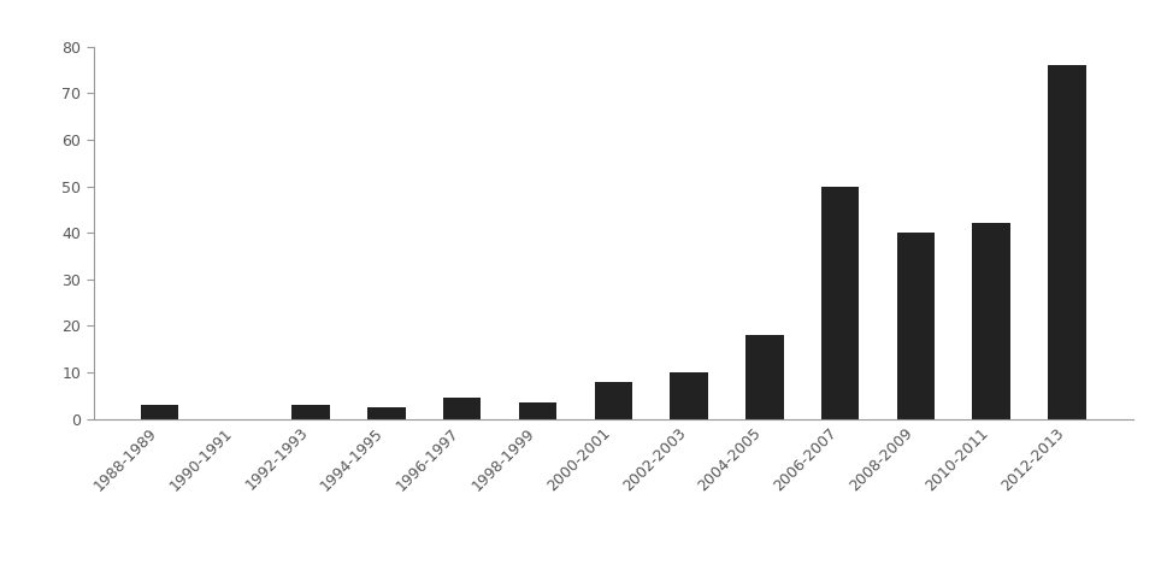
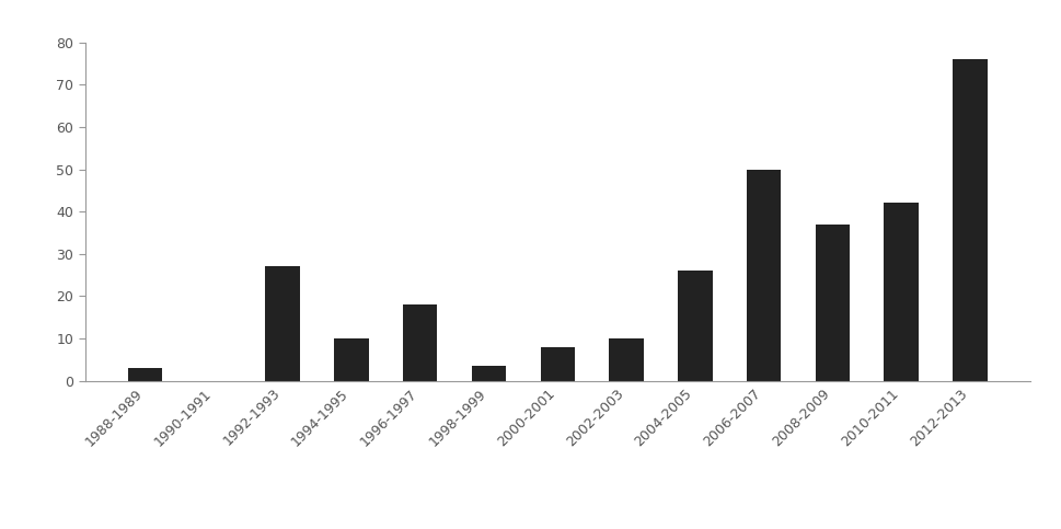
1992-1993: 3.0 -> 27.0
1994-1995: 2.5 -> 10.0
1996-1997: 4.5 -> 18.0
2004-2005: 18.0 -> 26.0
2008-2009: 40.0 -> 37.0
